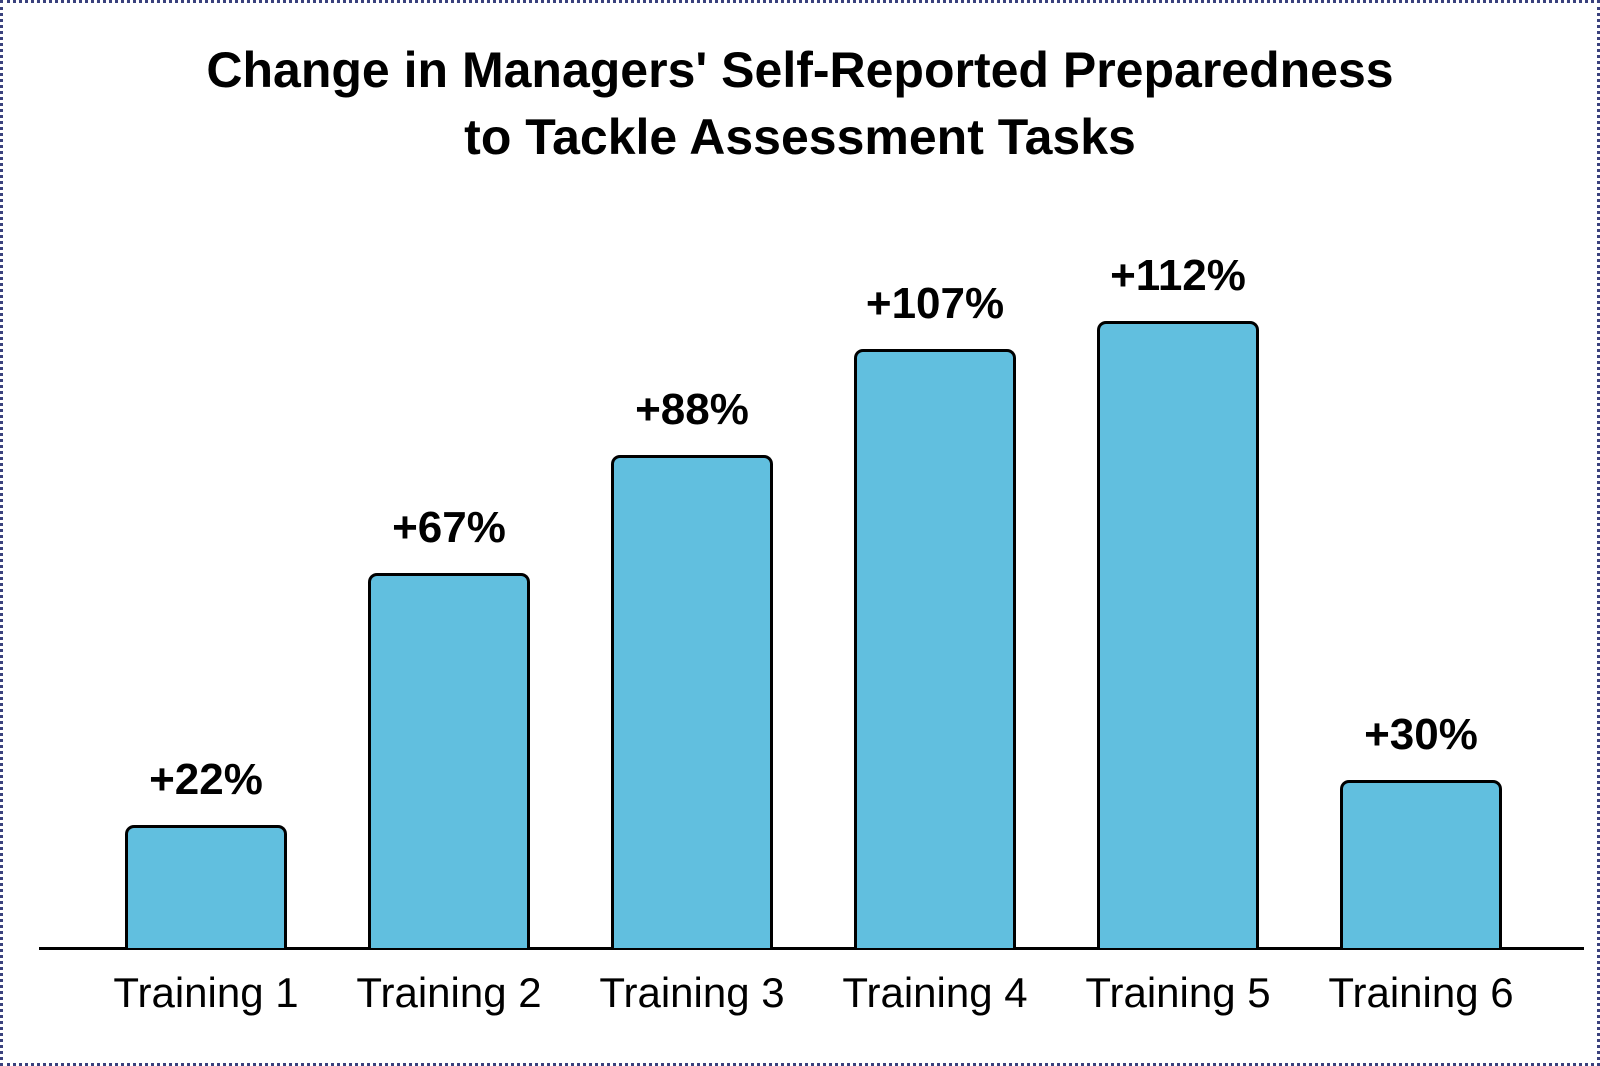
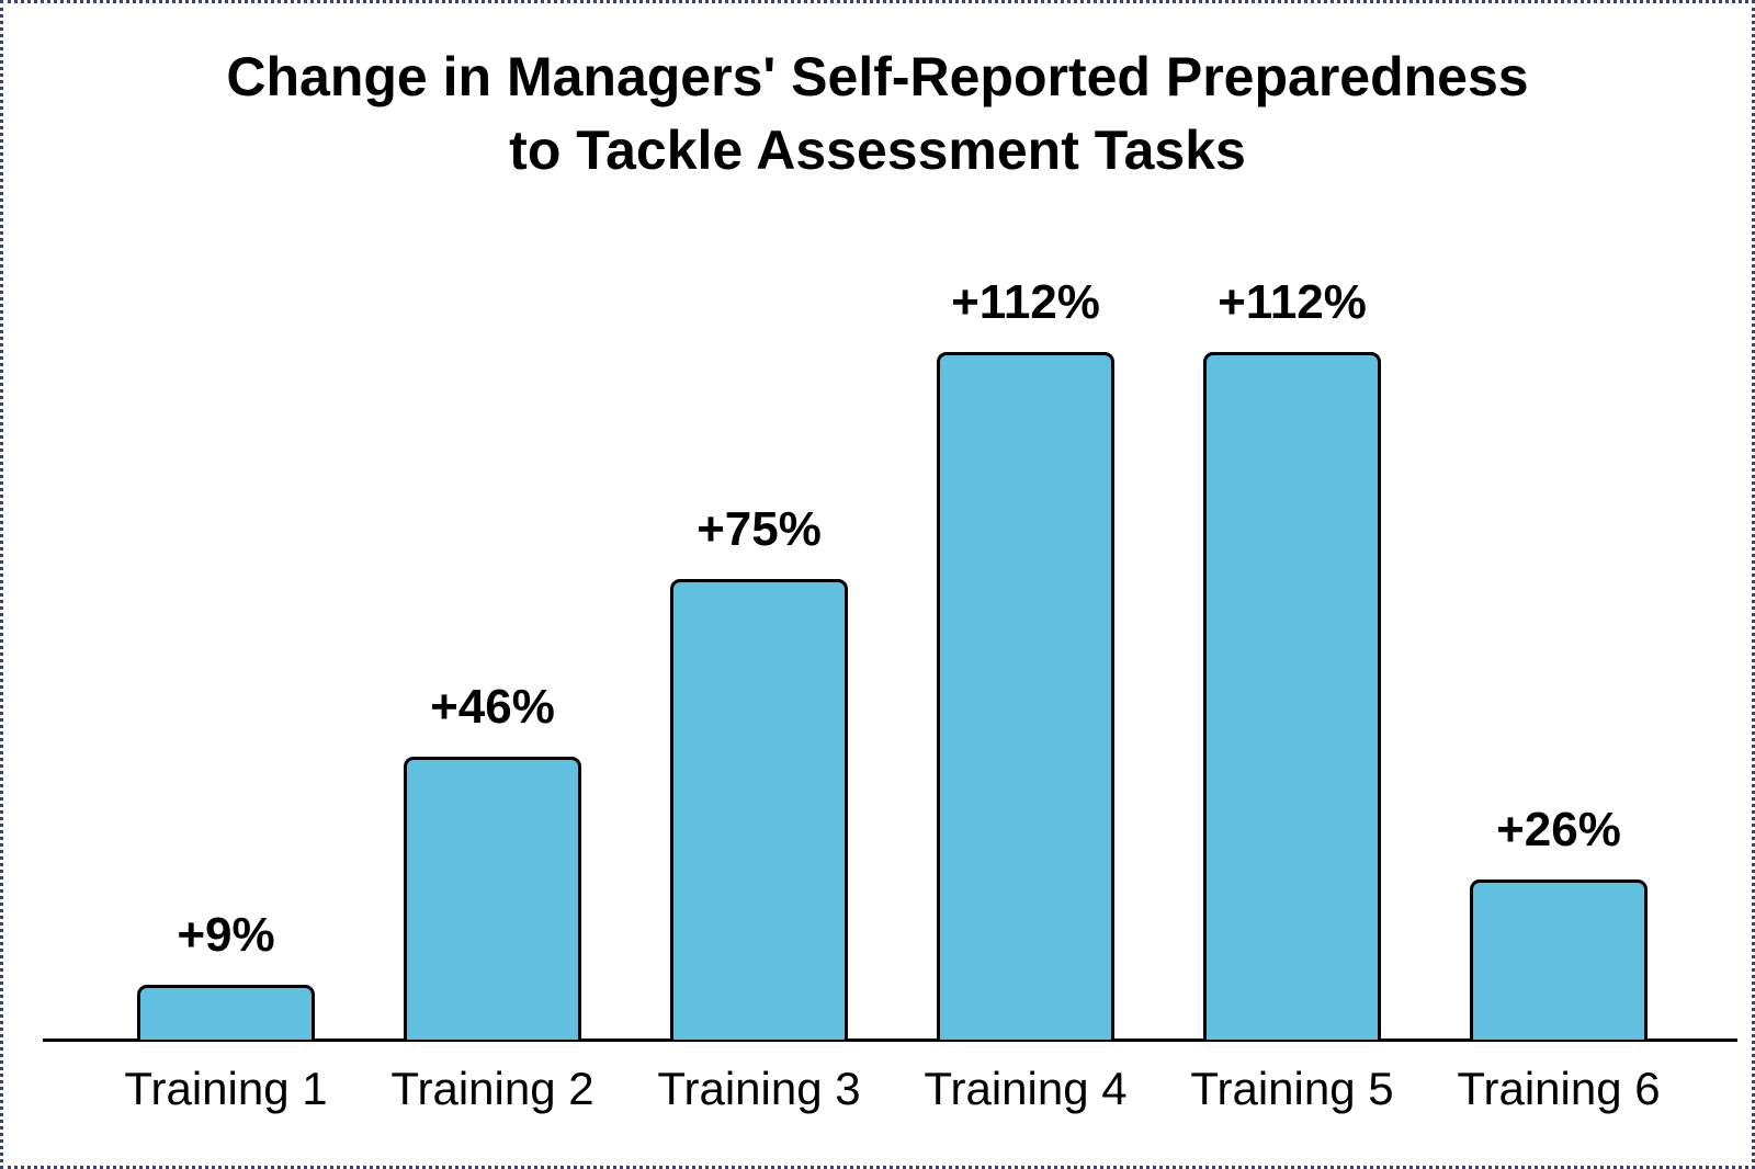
Training 1: +22% -> +9%
Training 2: +67% -> +46%
Training 3: +88% -> +75%
Training 4: +107% -> +112%
Training 6: +30% -> +26%
